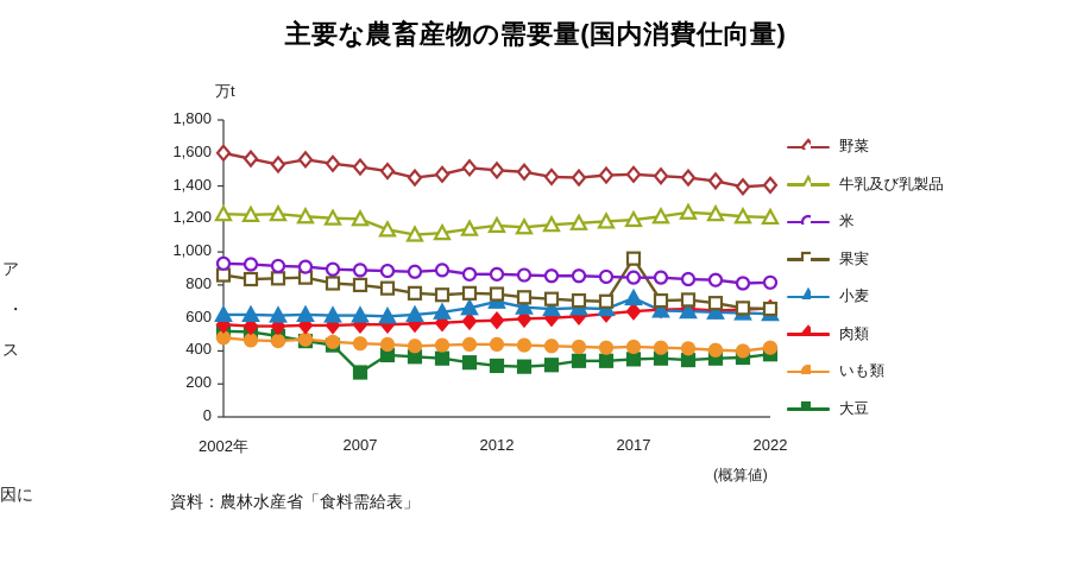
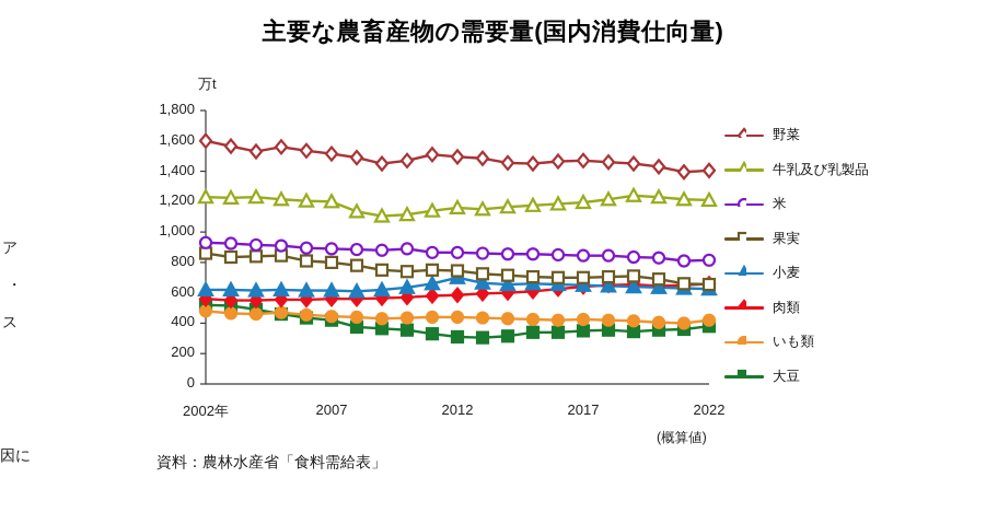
大豆/2007: 270 -> 420
果実/2017: 960 -> 700
小麦/2017: 720 -> 650
